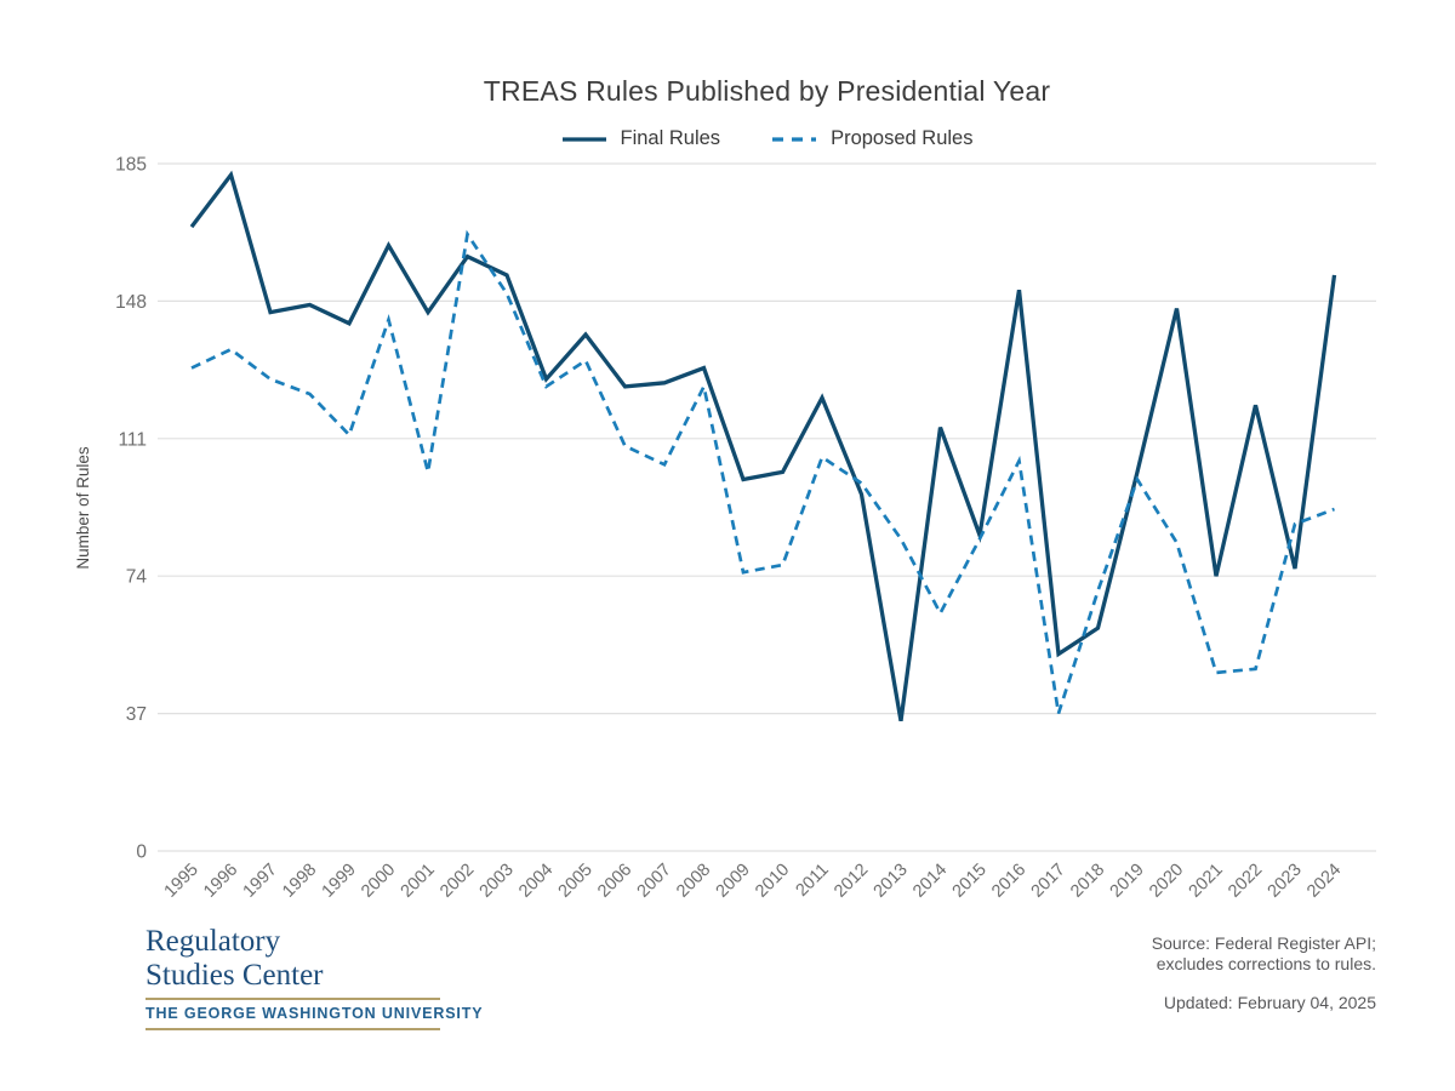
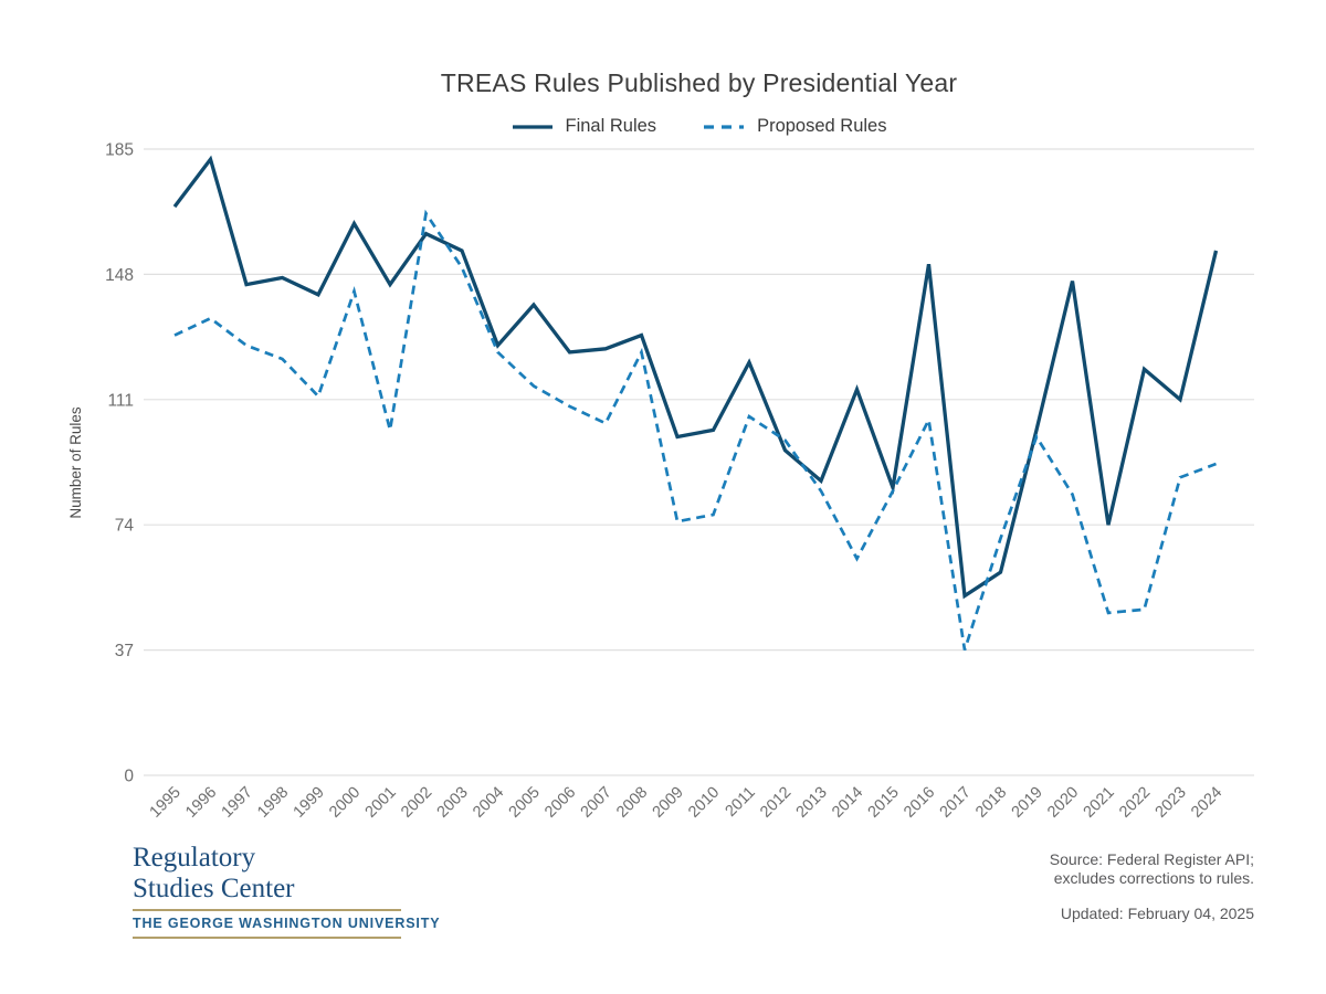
Proposed Rules/2005: 132 -> 115
Final Rules/2013: 35 -> 87
Final Rules/2023: 76 -> 111
